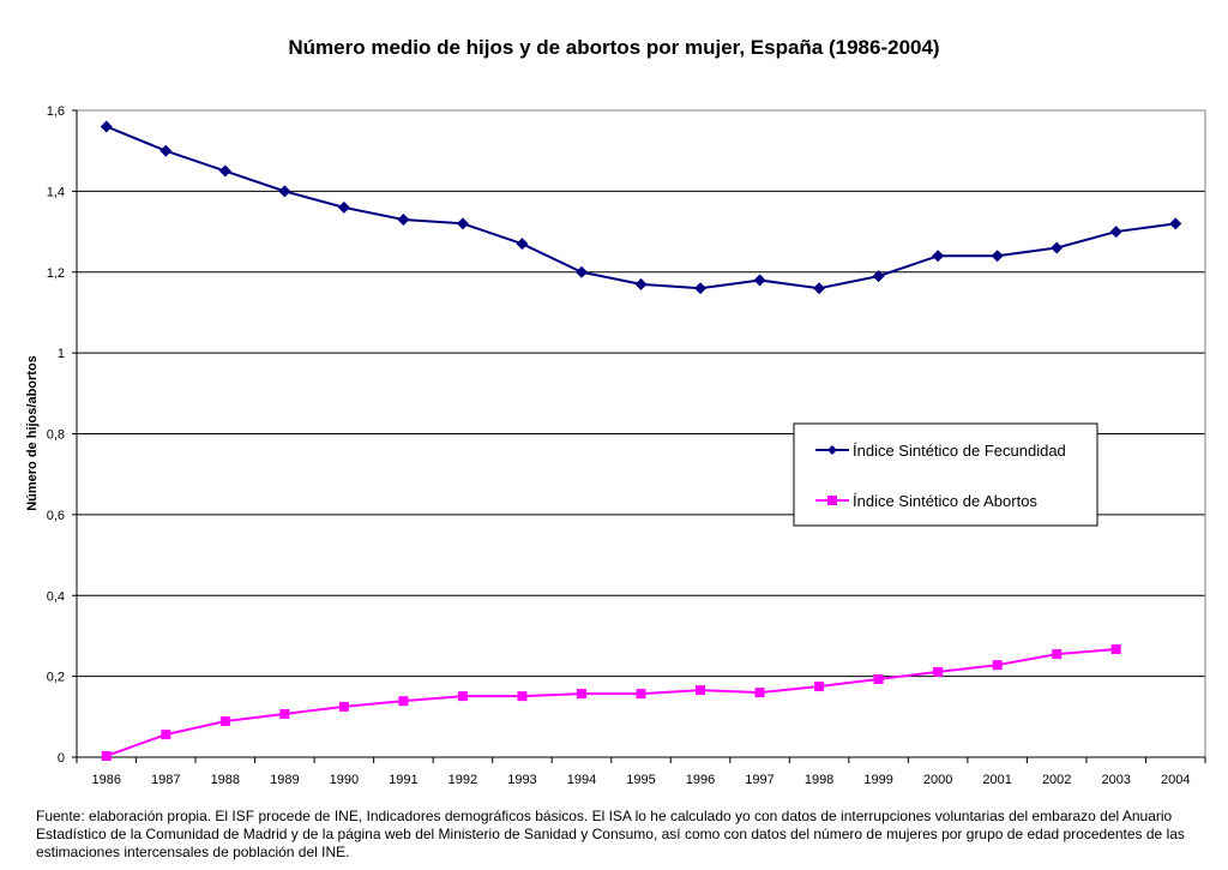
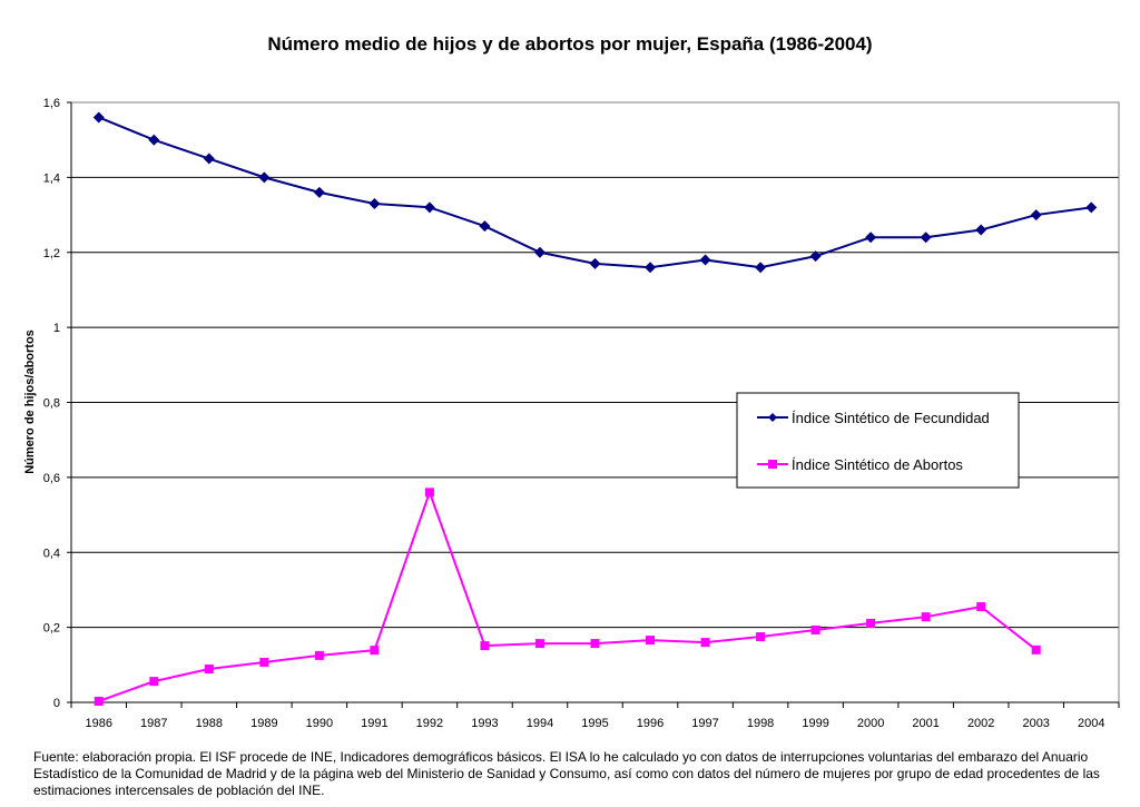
Índice Sintético de Abortos/1992: 0,15 -> 0,56
Índice Sintético de Abortos/2003: 0,27 -> 0,14
